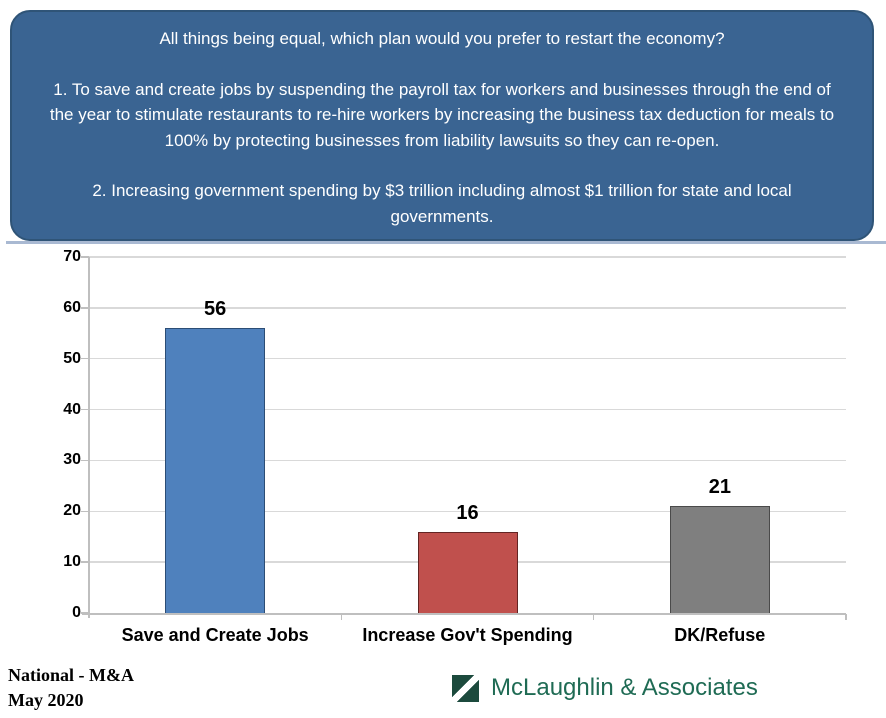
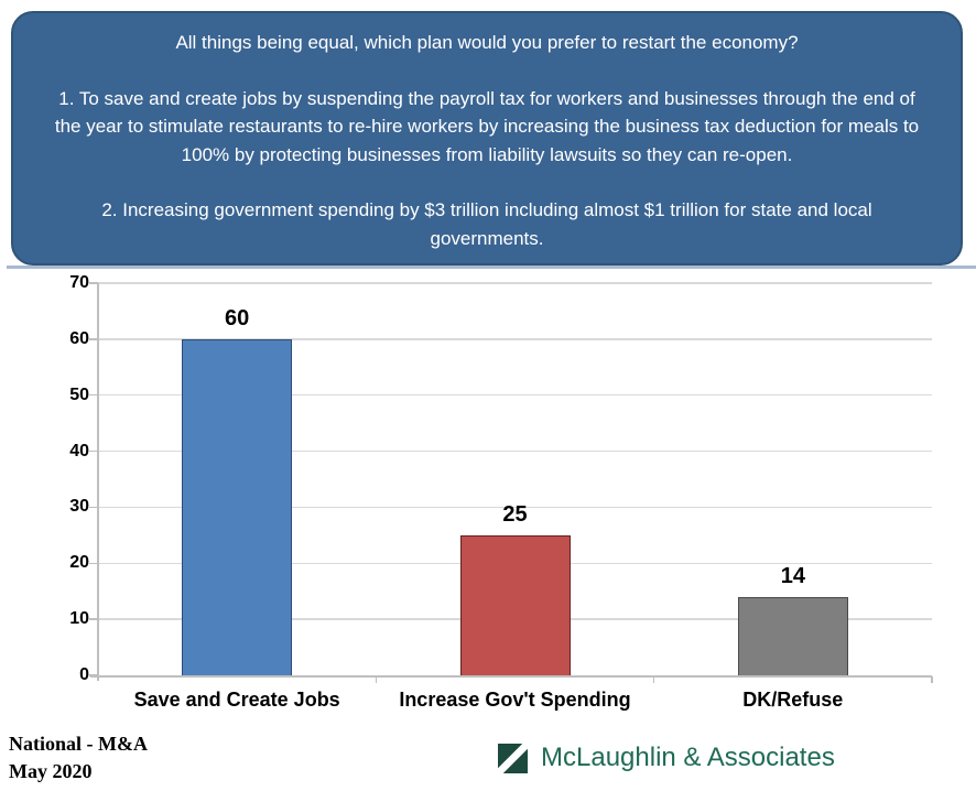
Save and Create Jobs: 56 -> 60
Increase Gov't Spending: 16 -> 25
DK/Refuse: 21 -> 14
